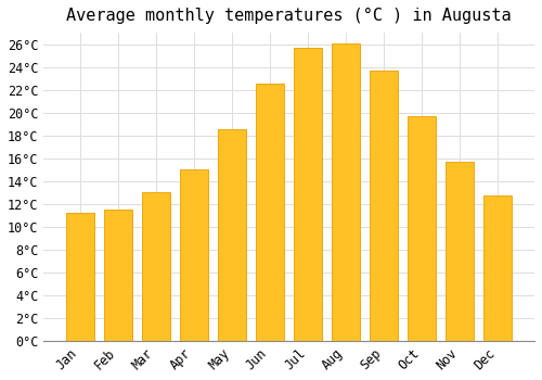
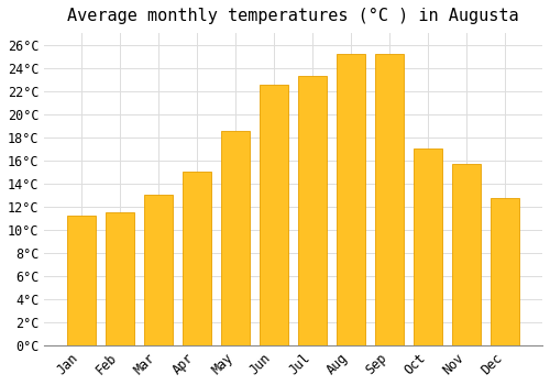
Jul: 25.7°C -> 23.3°C
Aug: 26.1°C -> 25.2°C
Sep: 23.7°C -> 25.2°C
Oct: 19.7°C -> 17.0°C
